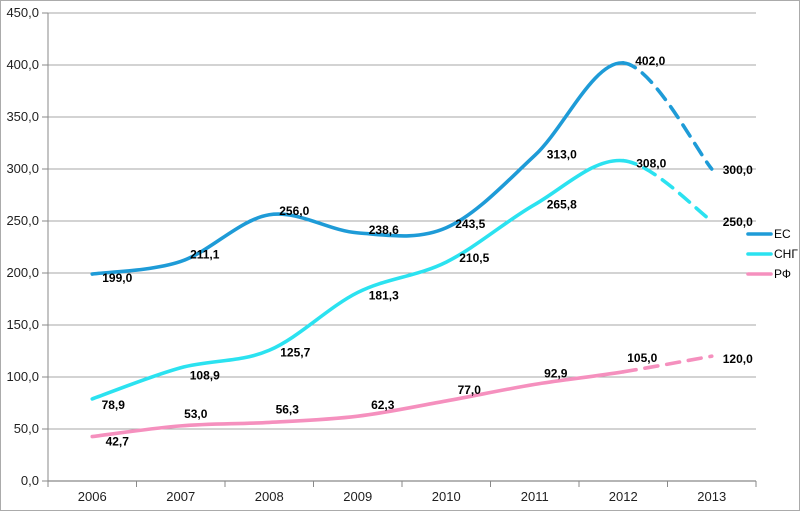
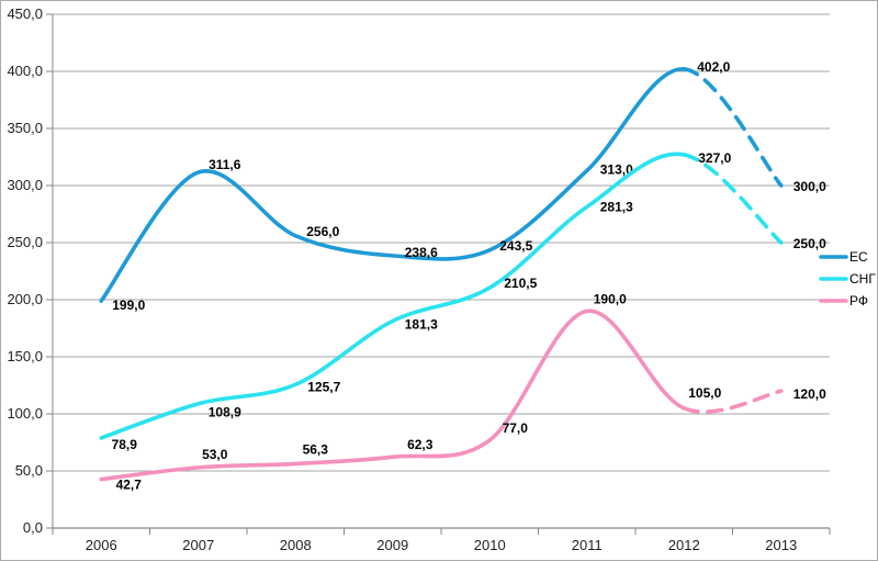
ЕС/2007: 211,1 -> 311,6
СНГ/2011: 265,8 -> 281,3
РФ/2011: 92,9 -> 190,0
СНГ/2012: 308,0 -> 327,0
